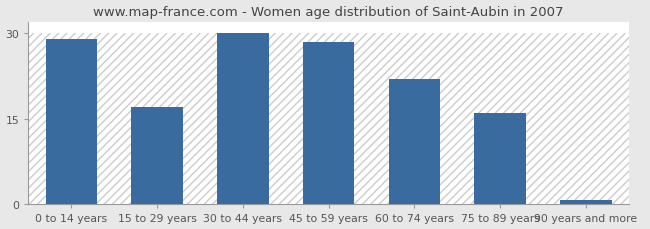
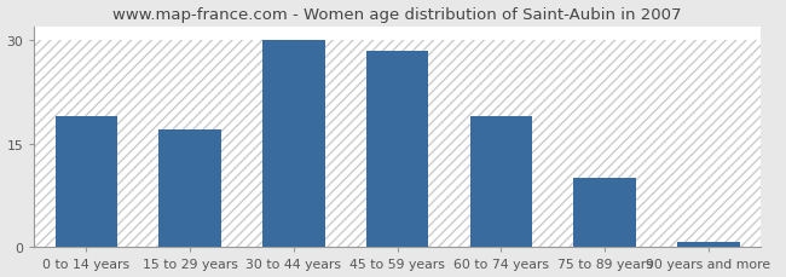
0 to 14 years: 29.0 -> 19.0
60 to 74 years: 22.0 -> 19.0
75 to 89 years: 16.0 -> 10.0
